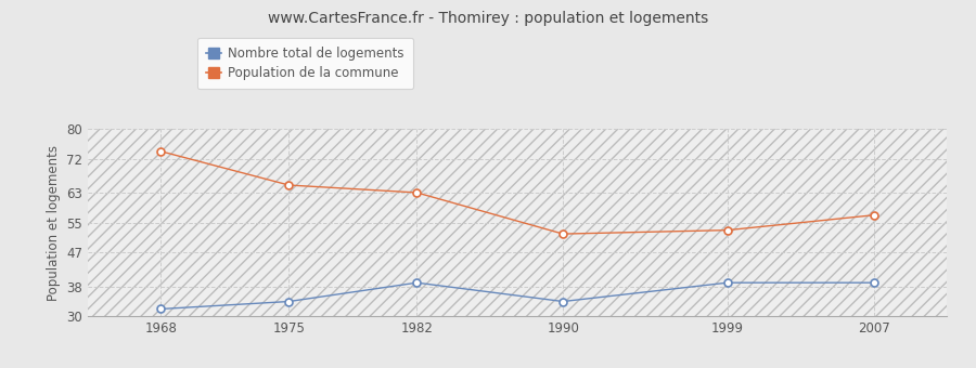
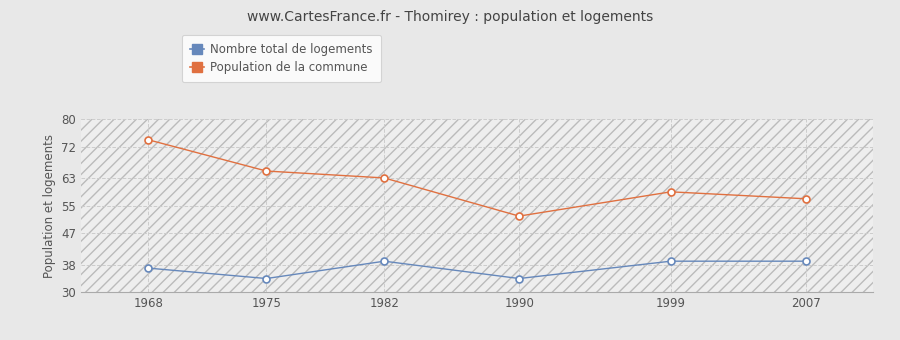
Nombre total de logements/1968: 32 -> 37
Population de la commune/1999: 53 -> 59
